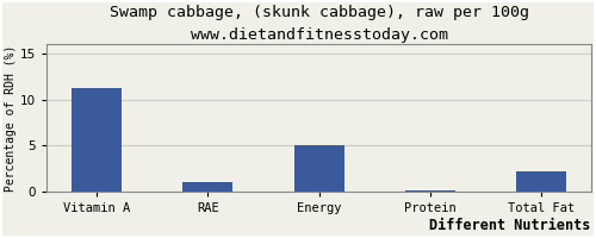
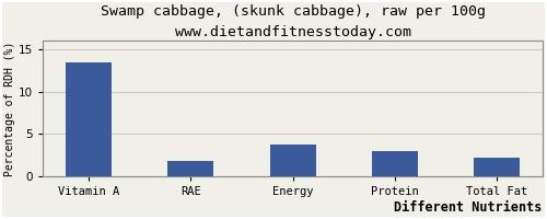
Vitamin A: 11.2 -> 13.4
RAE: 1.1 -> 1.8
Energy: 5.0 -> 3.8
Protein: 0.1 -> 3.0
